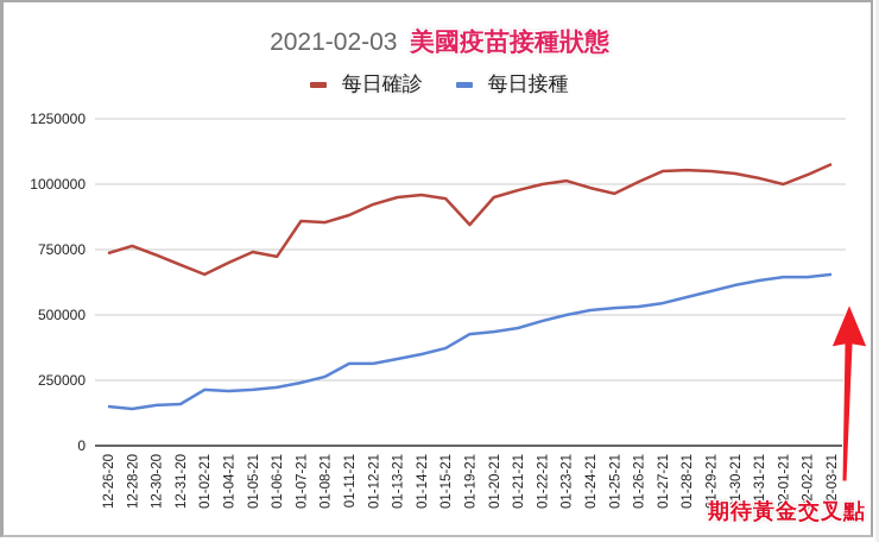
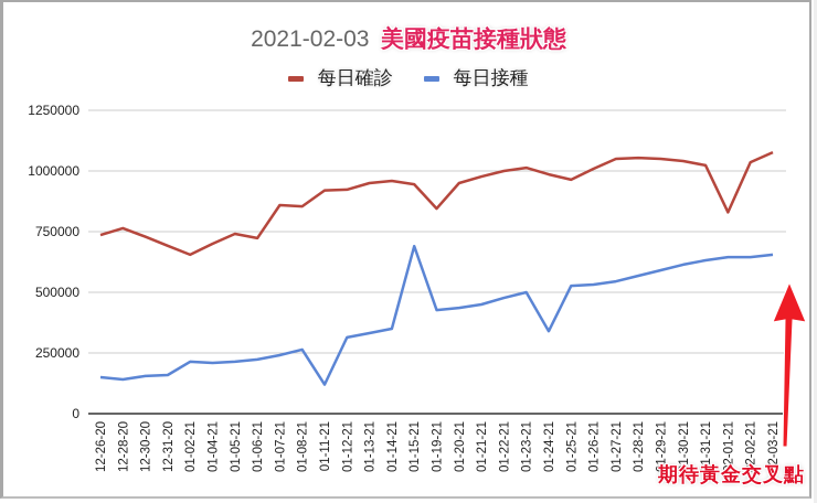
每日確診/01-11-21: 880000 -> 920000
每日接種/01-11-21: 310000 -> 120000
每日接種/01-15-21: 370000 -> 690000
每日接種/01-24-21: 520000 -> 340000
每日確診/02-01-21: 1000000 -> 830000
